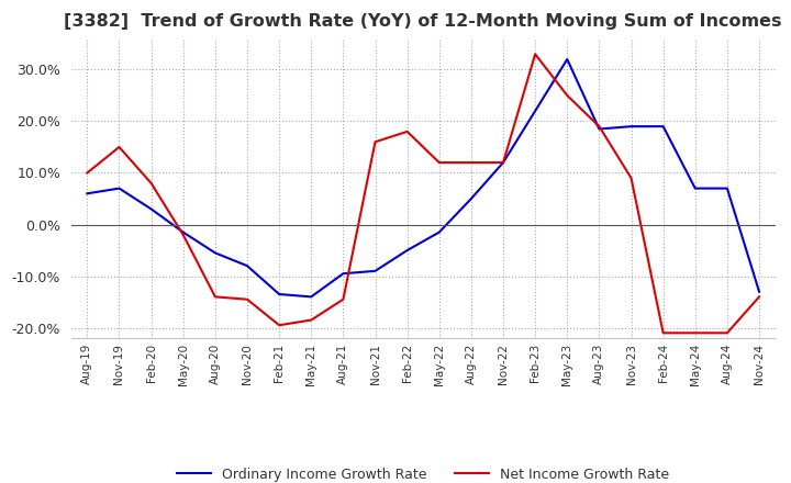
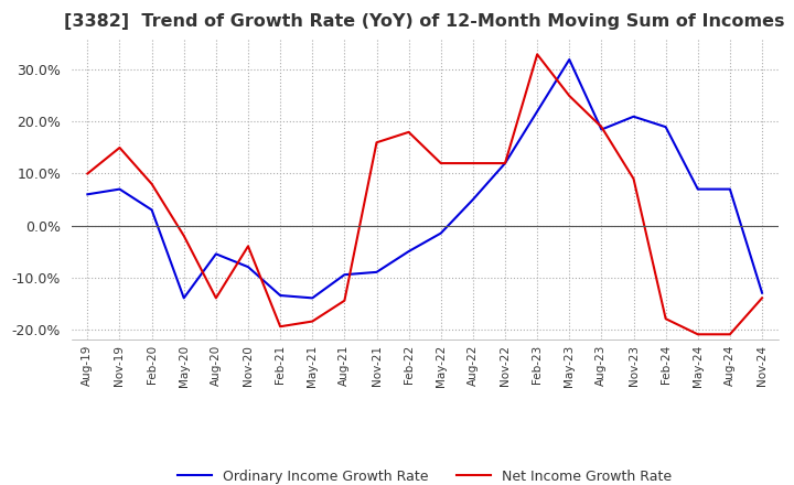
Ordinary Income Growth Rate/May-20: -1.5% -> -14.0%
Net Income Growth Rate/Nov-20: -14.5% -> -4.0%
Ordinary Income Growth Rate/Nov-23: 19.0% -> 21.0%
Net Income Growth Rate/Feb-24: -21.0% -> -18.0%
